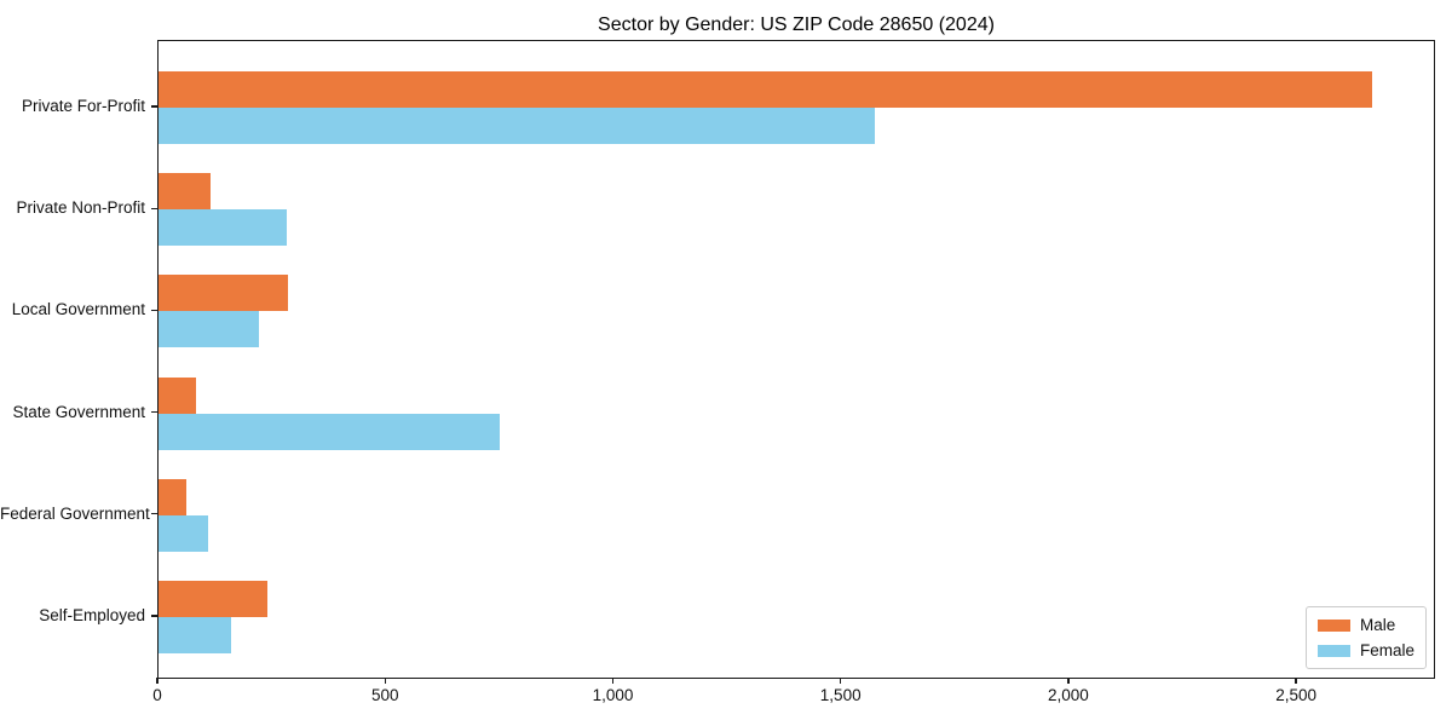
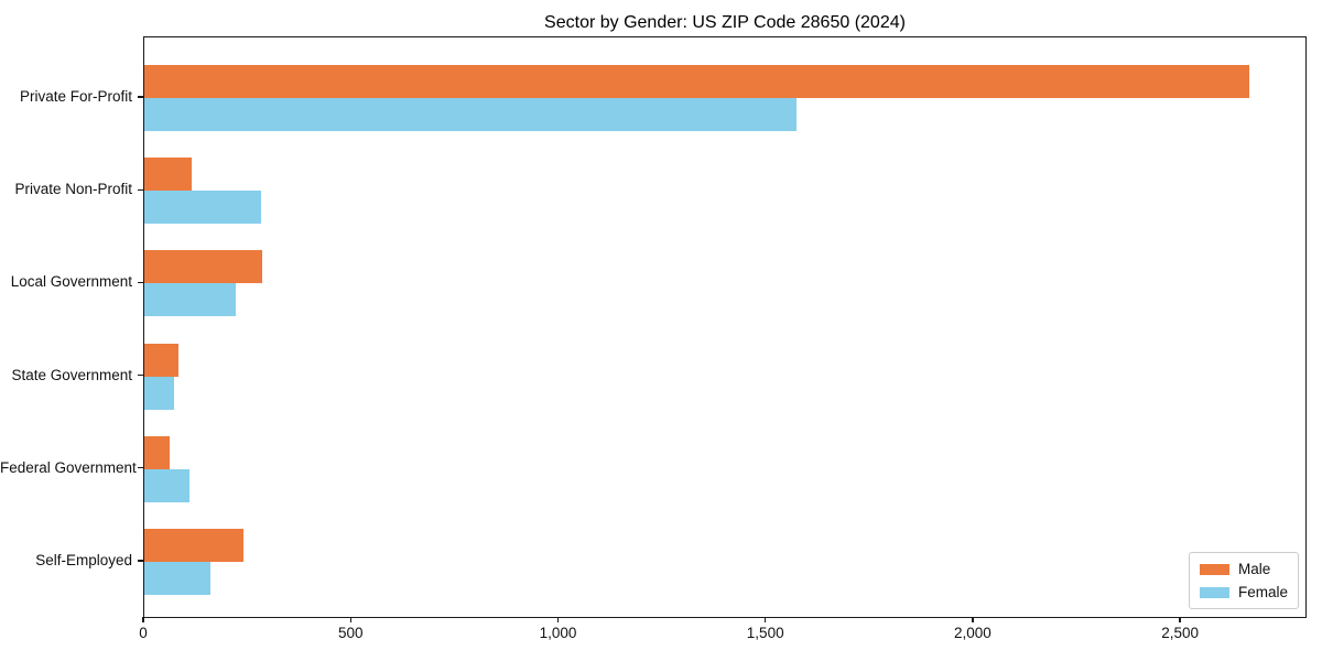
Female/State Government: 750 -> 70
